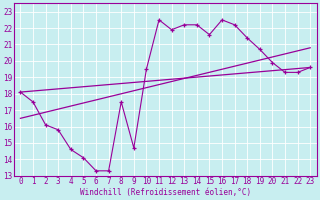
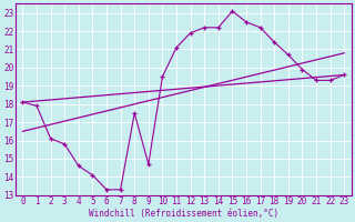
1: 17.5 -> 17.9
11: 22.5 -> 21.1
15: 21.6 -> 23.1
